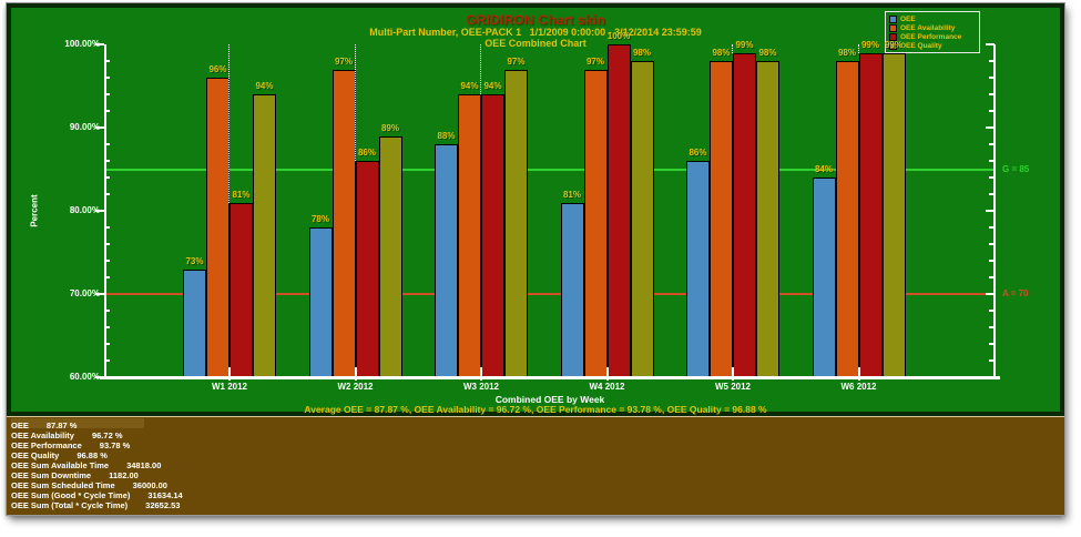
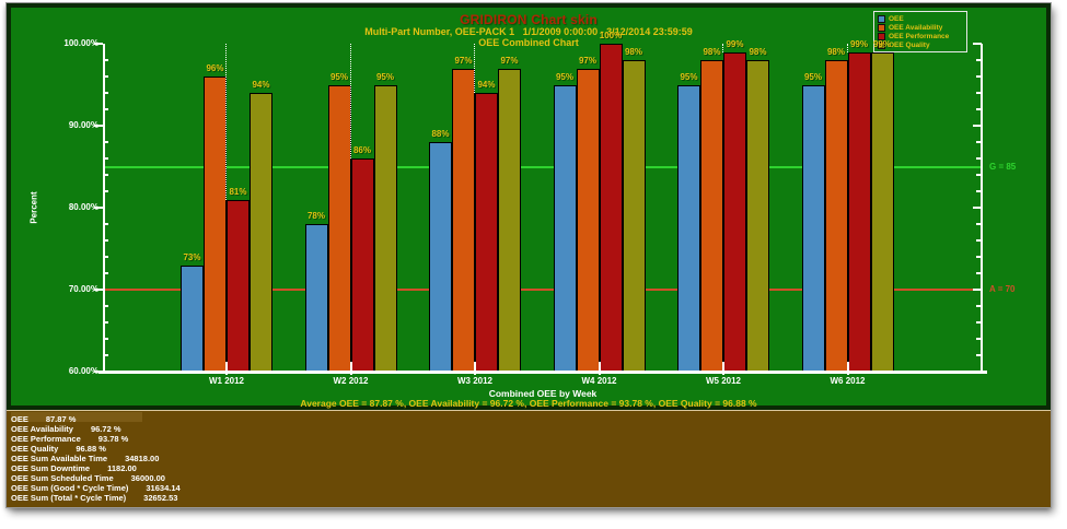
OEE Availability/W2 2012: 97% -> 95%
OEE Quality/W2 2012: 89% -> 95%
OEE Availability/W3 2012: 94% -> 97%
OEE/W4 2012: 81% -> 95%
OEE/W5 2012: 86% -> 95%
OEE/W6 2012: 84% -> 95%
